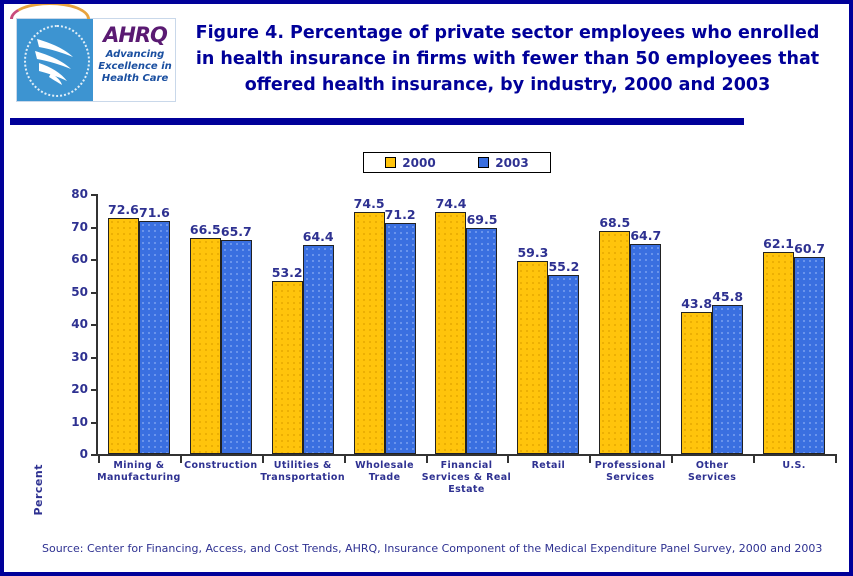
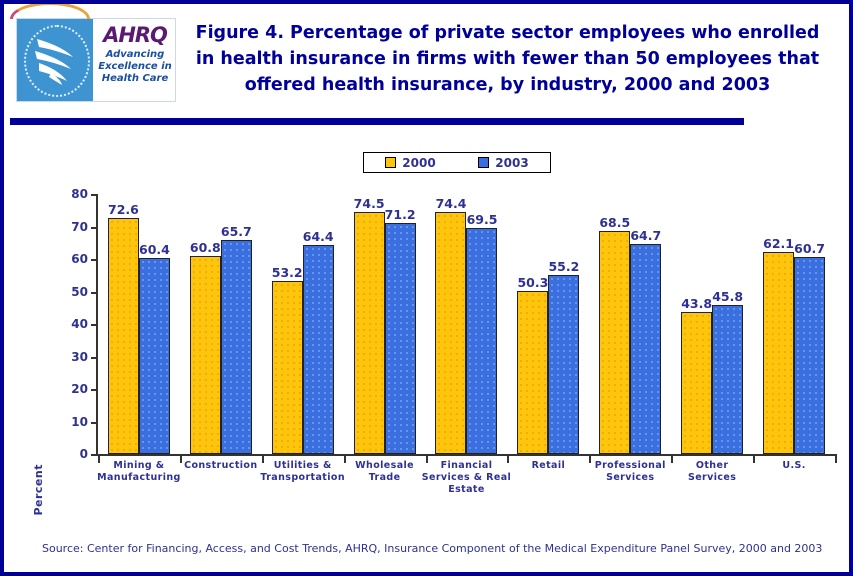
2003/Mining & Manufacturing: 71.6 -> 60.4
2000/Construction: 66.5 -> 60.8
2000/Retail: 59.3 -> 50.3
